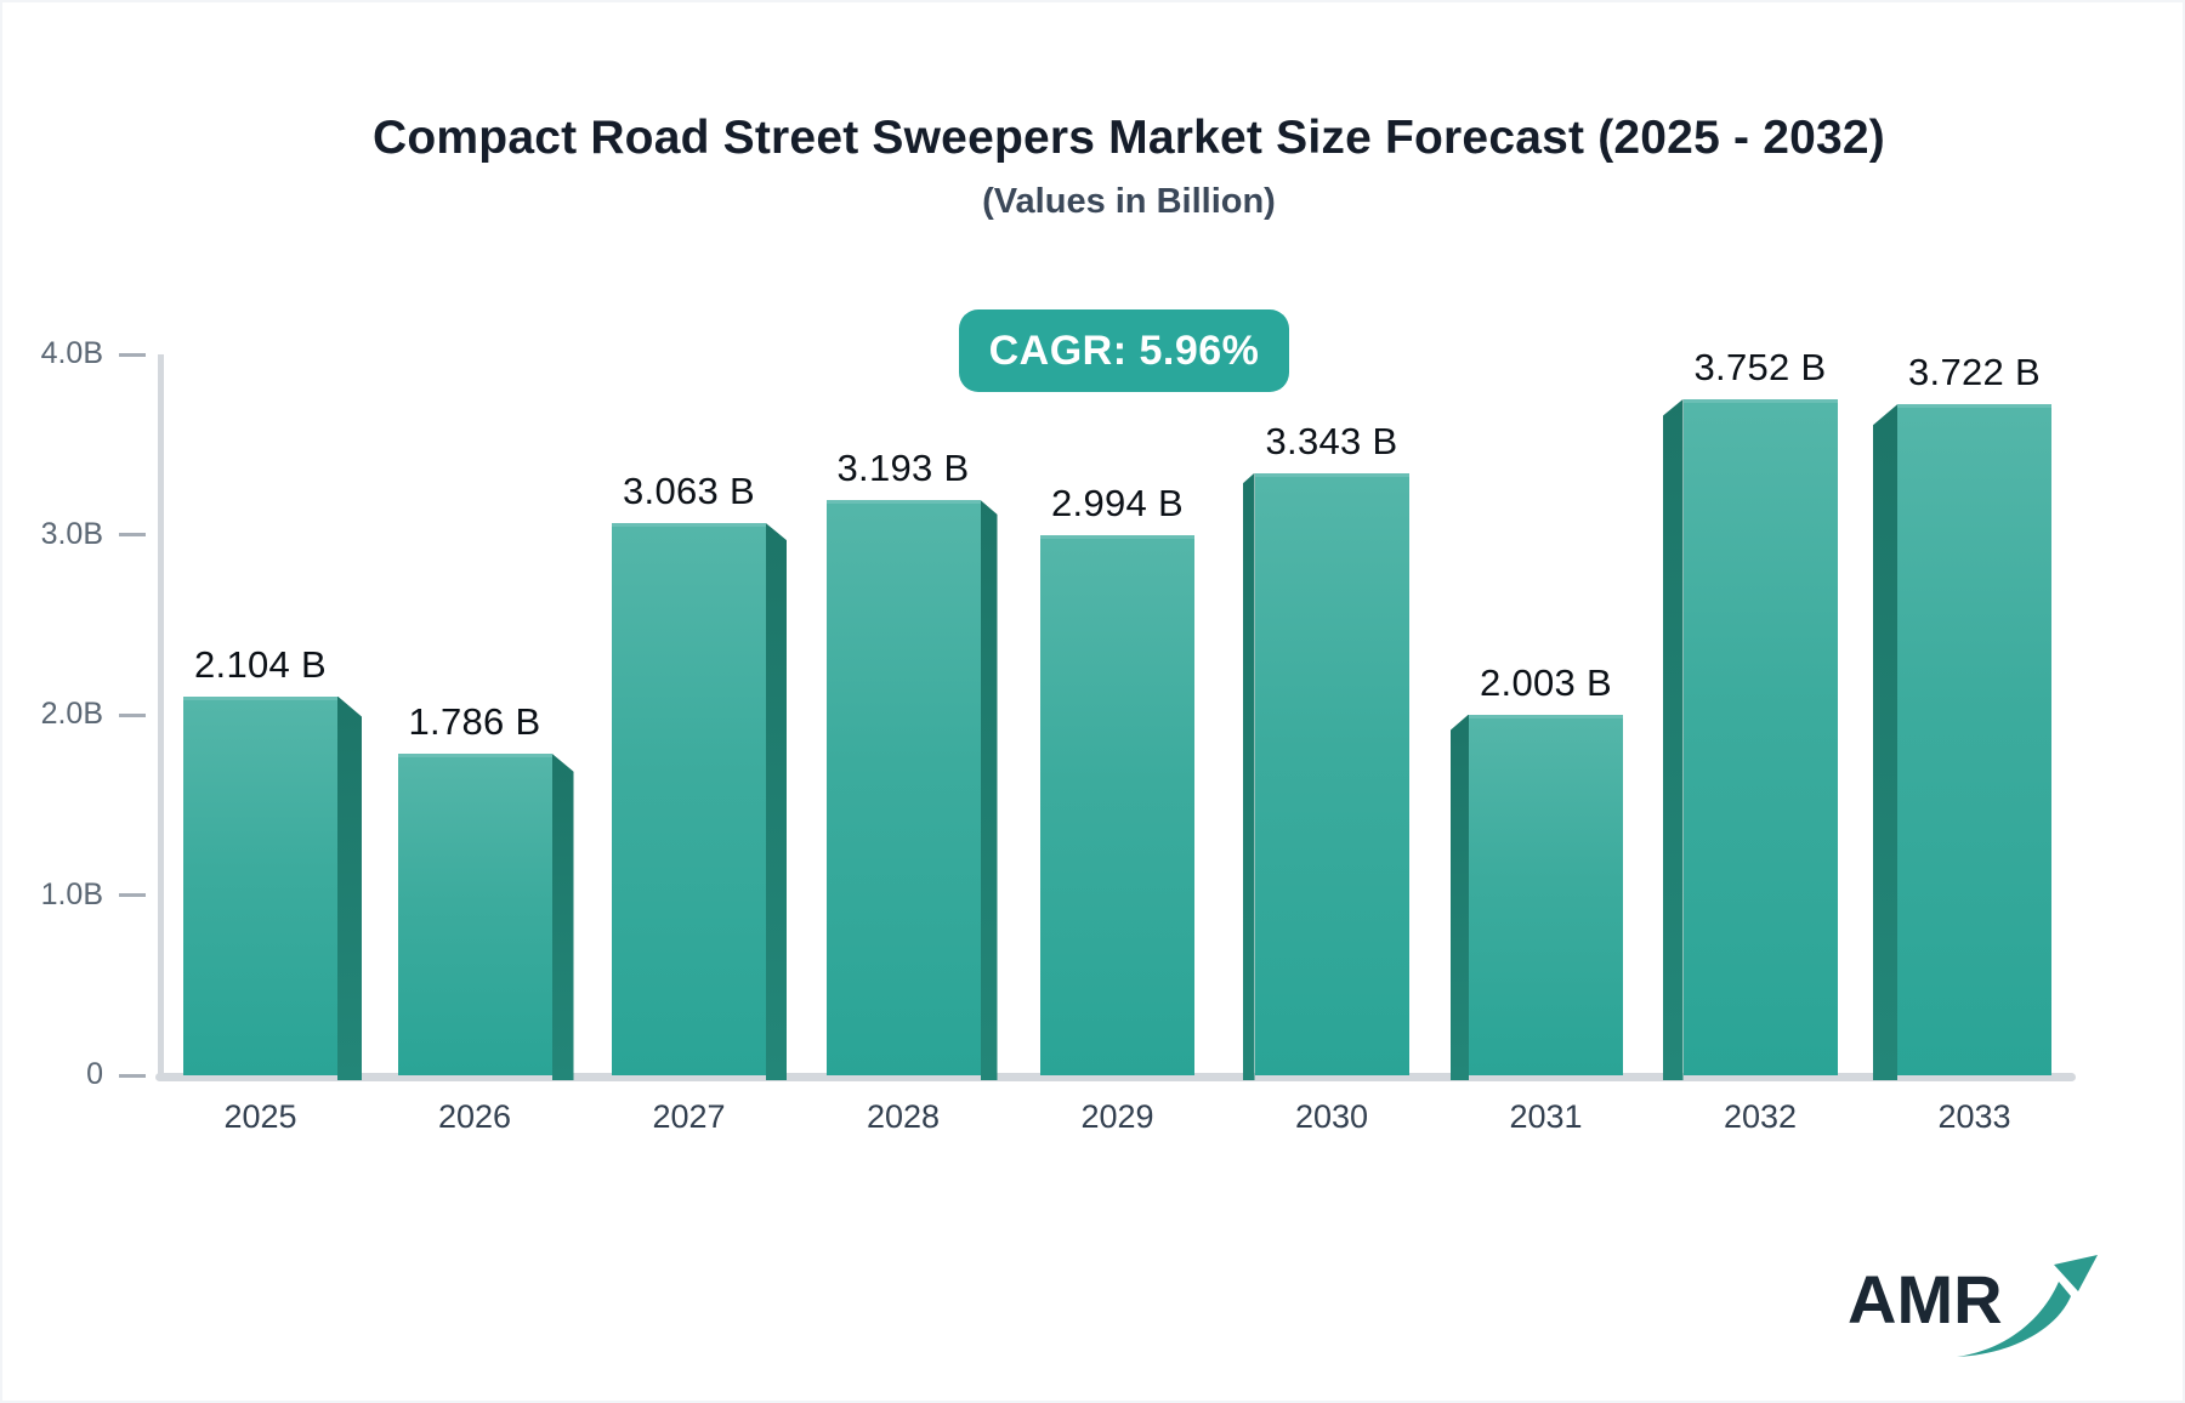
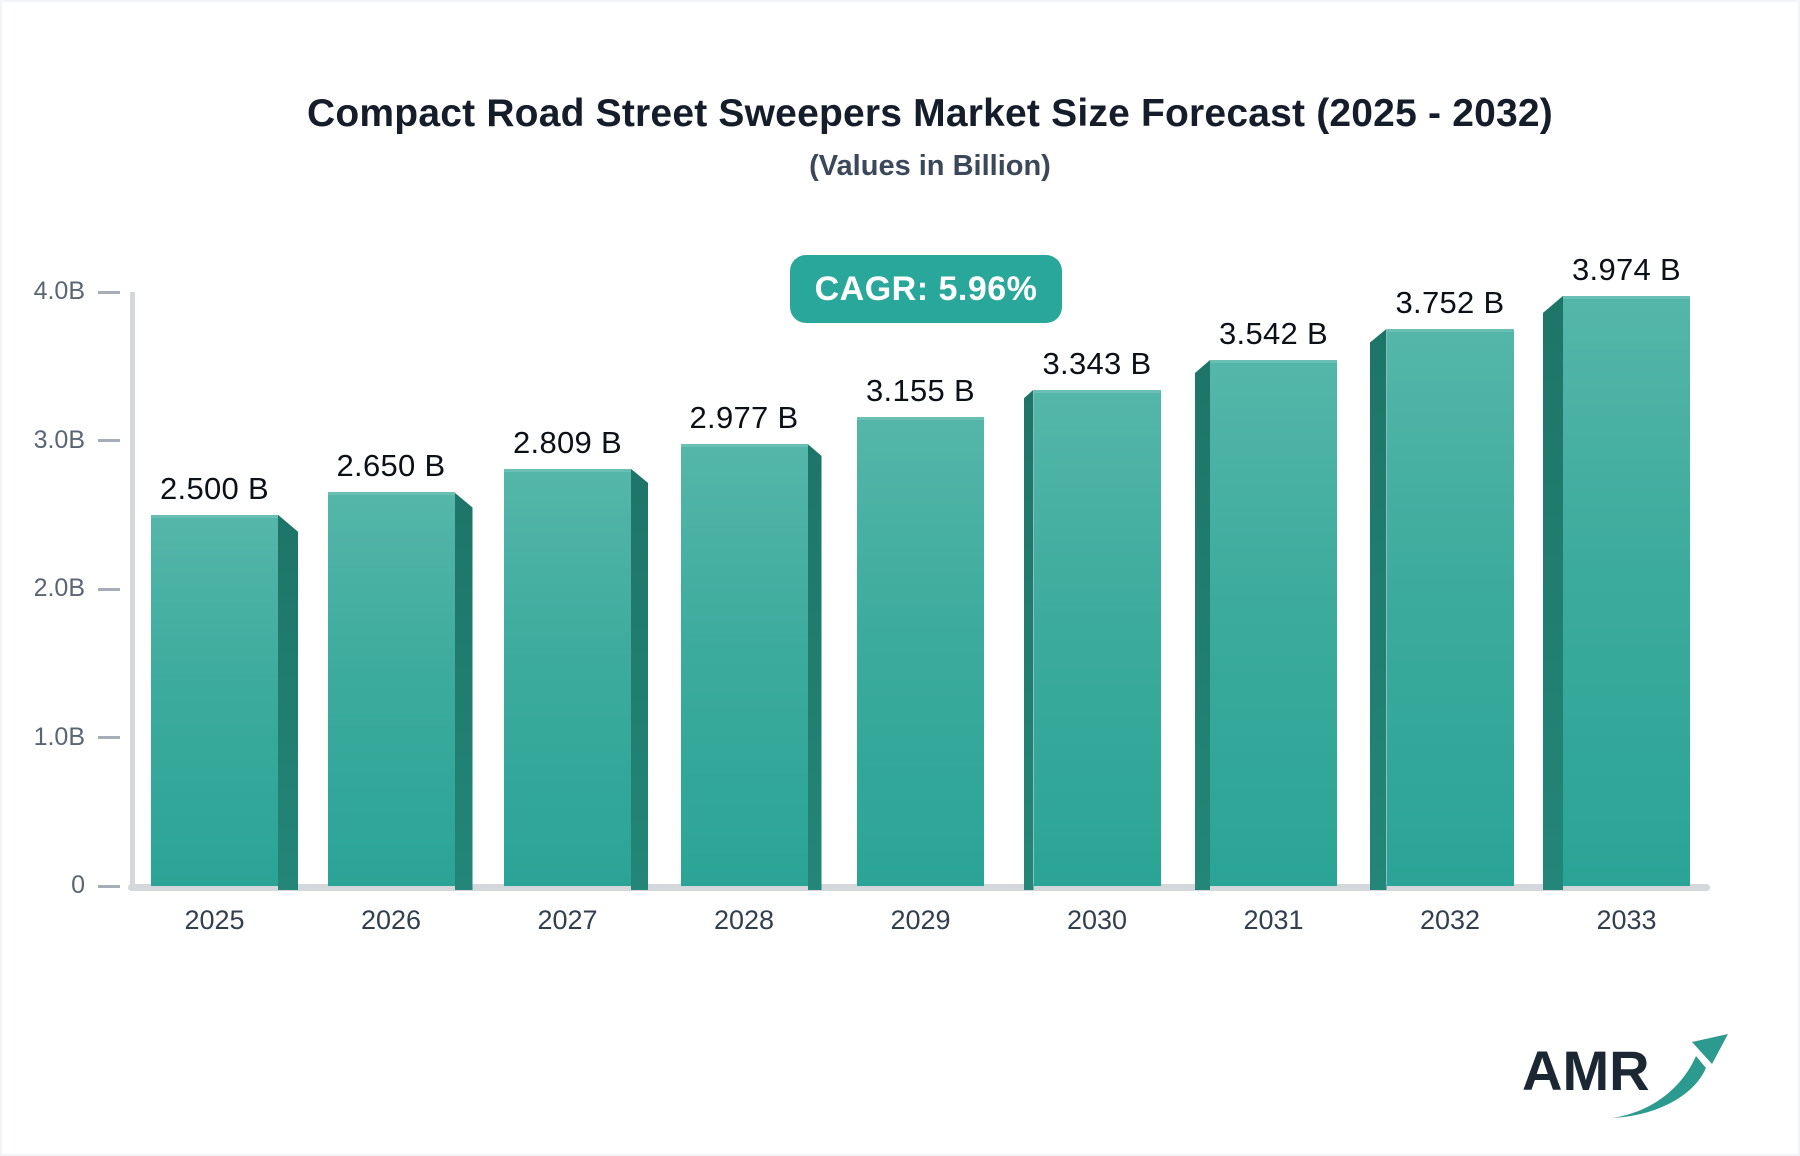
2025: 2.104 -> 2.500
2026: 1.786 -> 2.650
2027: 3.063 -> 2.809
2028: 3.193 -> 2.977
2029: 2.994 -> 3.155
2031: 2.003 -> 3.542
2033: 3.722 -> 3.974
